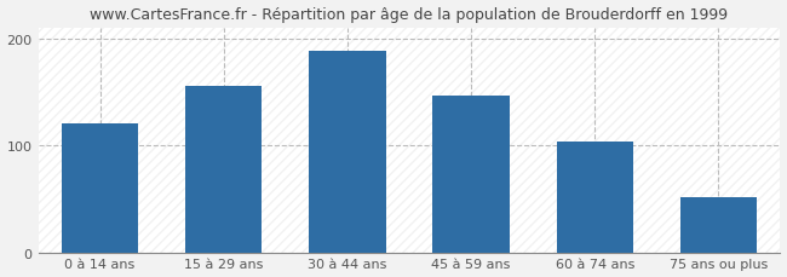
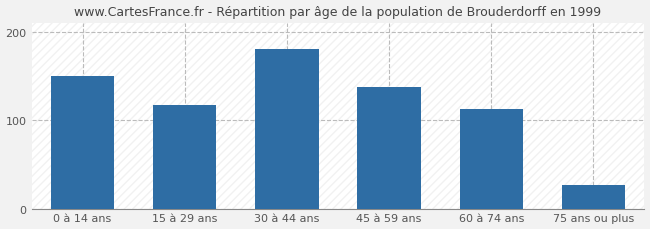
0 à 14 ans: 120 -> 150
15 à 29 ans: 156 -> 117
30 à 44 ans: 188 -> 180
45 à 59 ans: 146 -> 138
60 à 74 ans: 104 -> 113
75 ans ou plus: 52 -> 27
